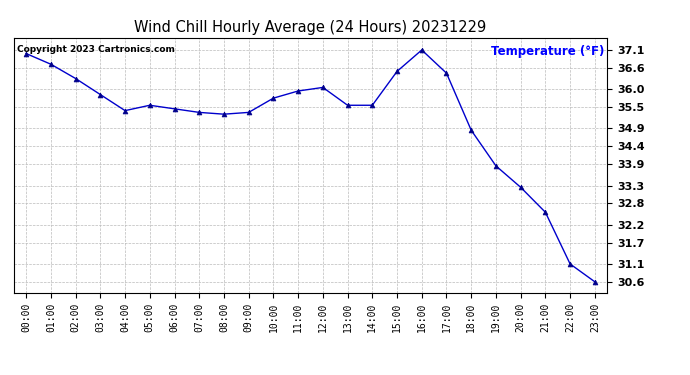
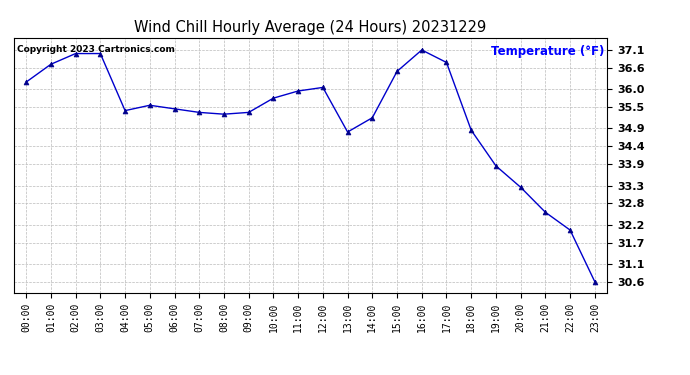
00:00: 37.00 -> 36.20
02:00: 36.30 -> 37.00
03:00: 35.85 -> 37.00
13:00: 35.55 -> 34.80
14:00: 35.55 -> 35.20
17:00: 36.45 -> 36.75
22:00: 31.10 -> 32.05
